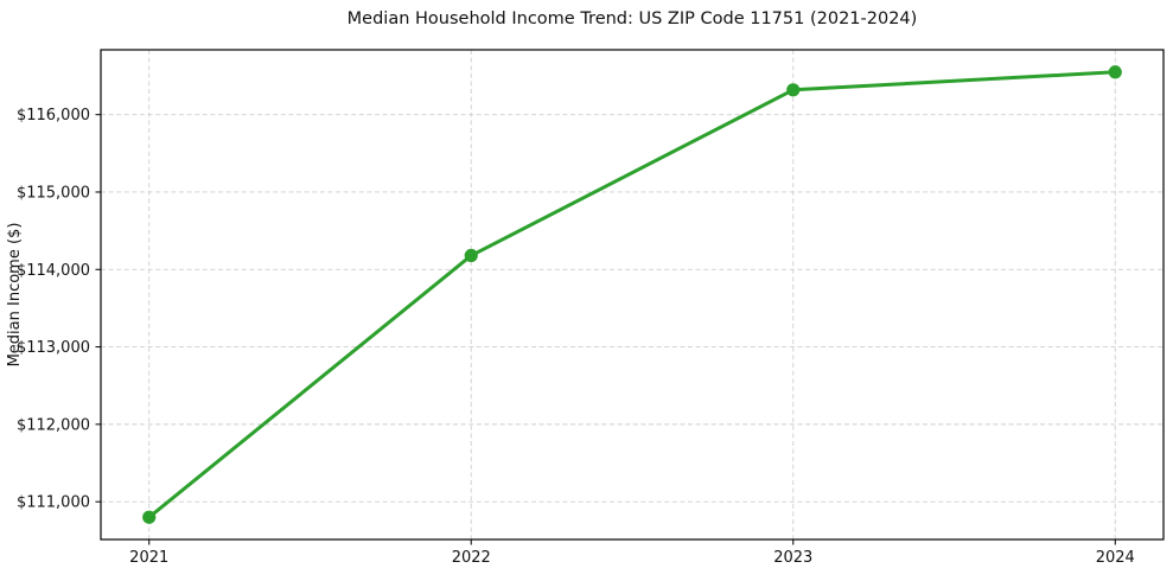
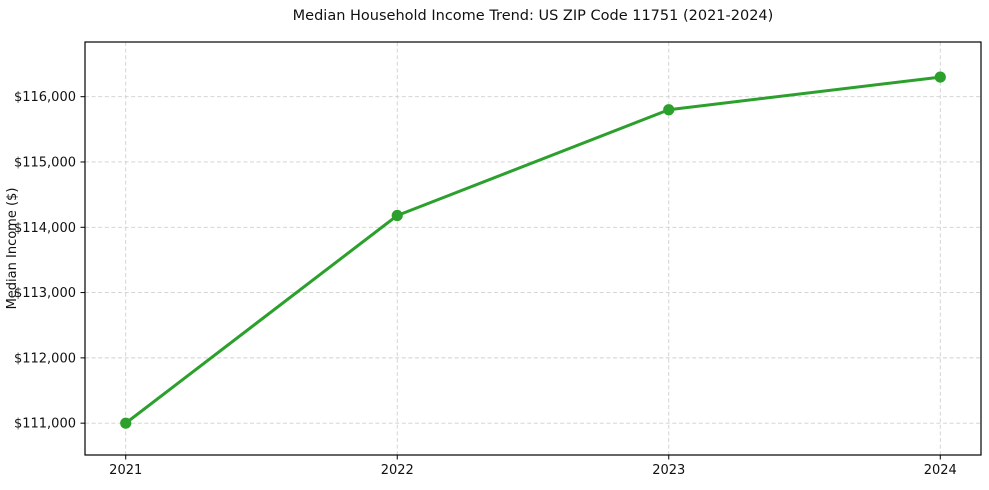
2021: $110800 -> $111000
2023: $116300 -> $115800
2024: $116600 -> $116300
